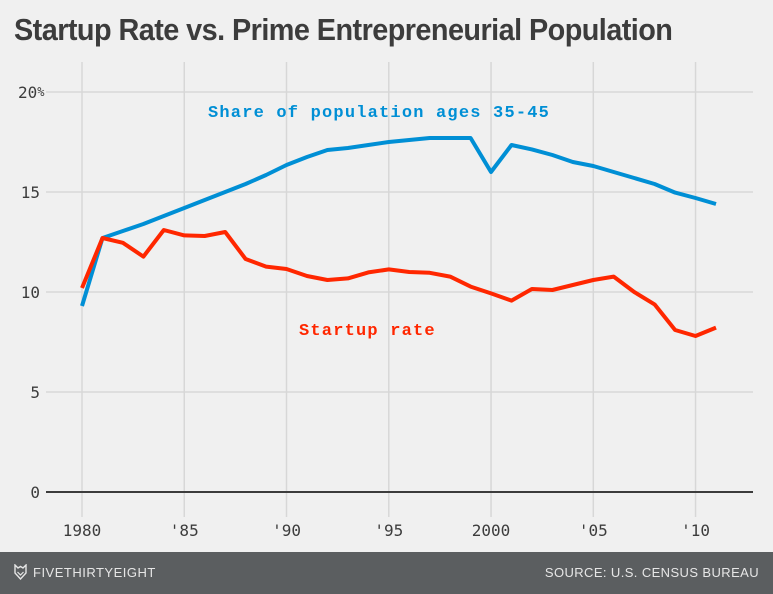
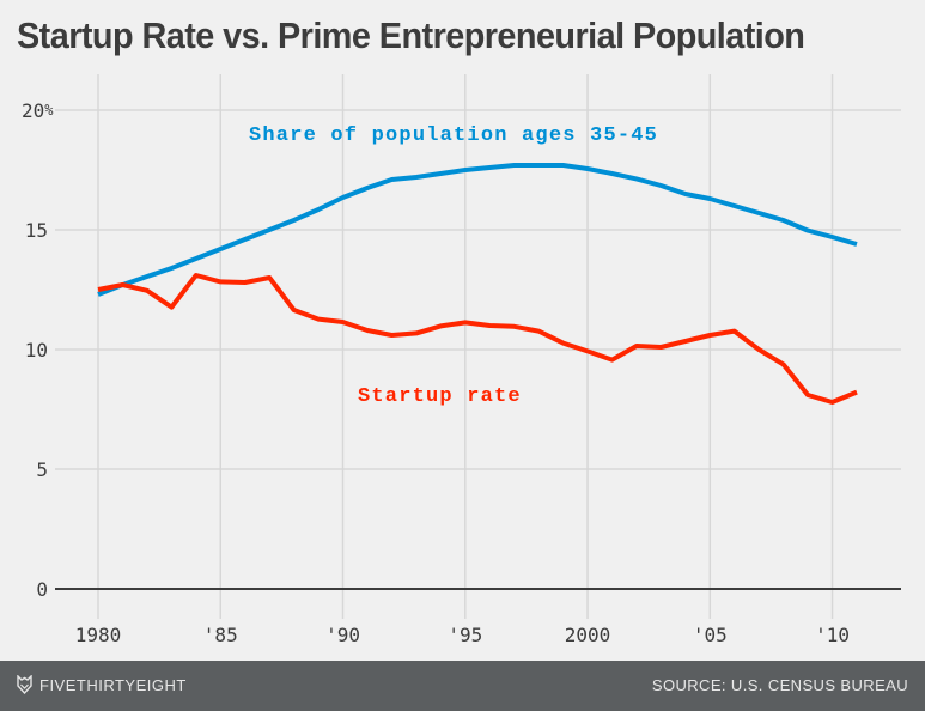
Share of population ages 35-45/1980: 9.3 -> 12.3
Startup rate/1980: 10.2 -> 12.5
Share of population ages 35-45/2000: 16.0 -> 17.6
